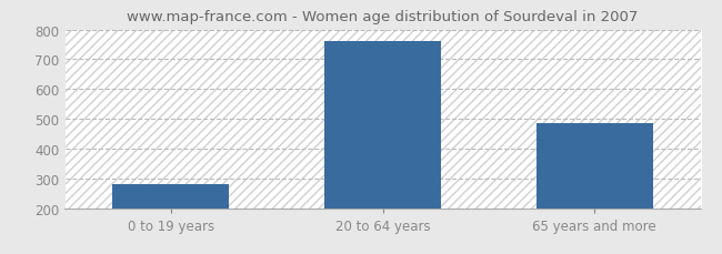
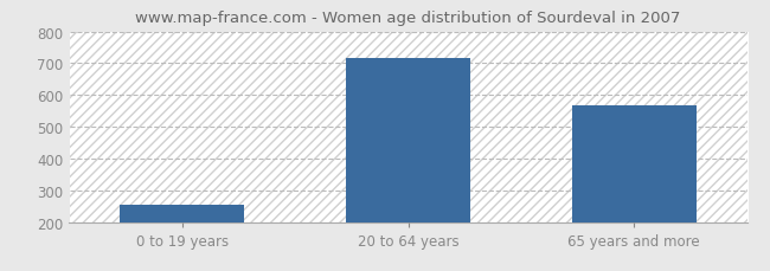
0 to 19 years: 280 -> 254
20 to 64 years: 760 -> 715
65 years and more: 485 -> 568
